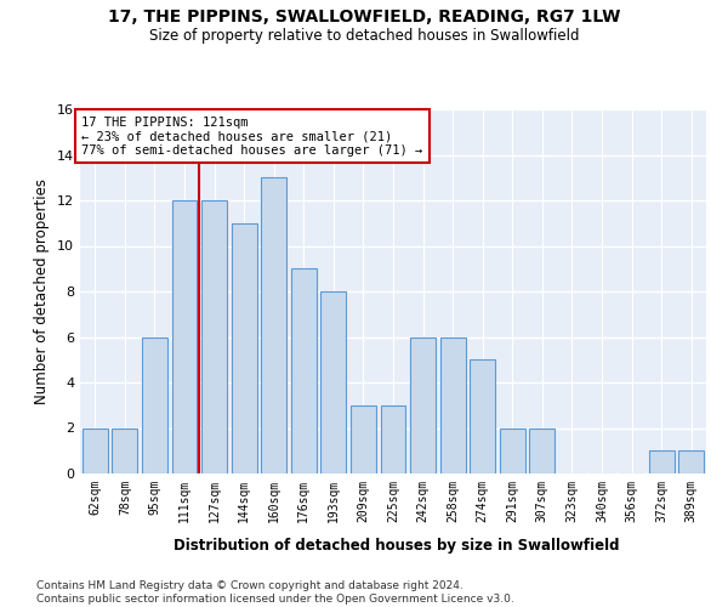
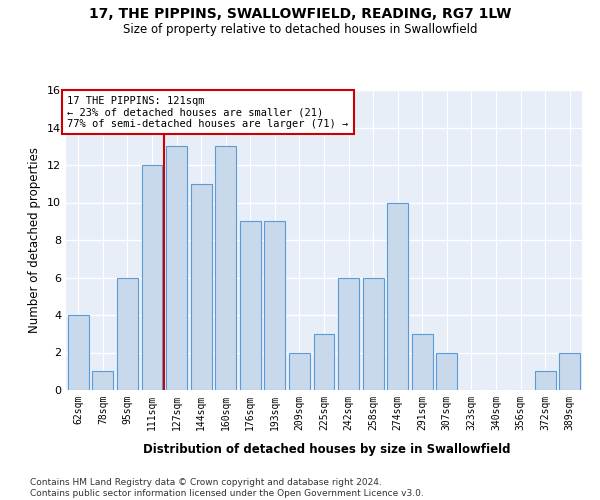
62sqm: 2 -> 4
78sqm: 2 -> 1
127sqm: 12 -> 13
193sqm: 8 -> 9
209sqm: 3 -> 2
274sqm: 5 -> 10
291sqm: 2 -> 3
389sqm: 1 -> 2
